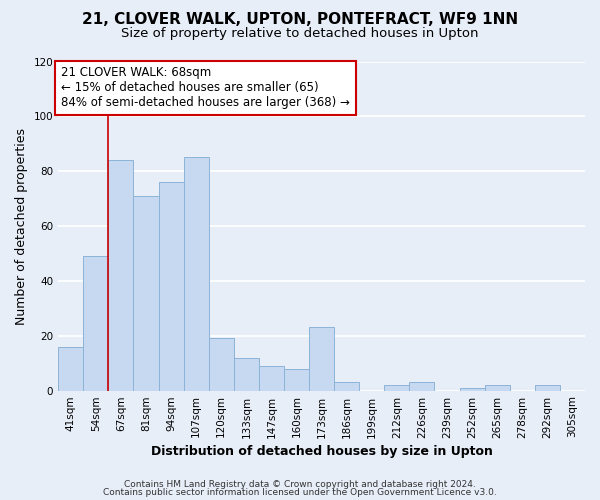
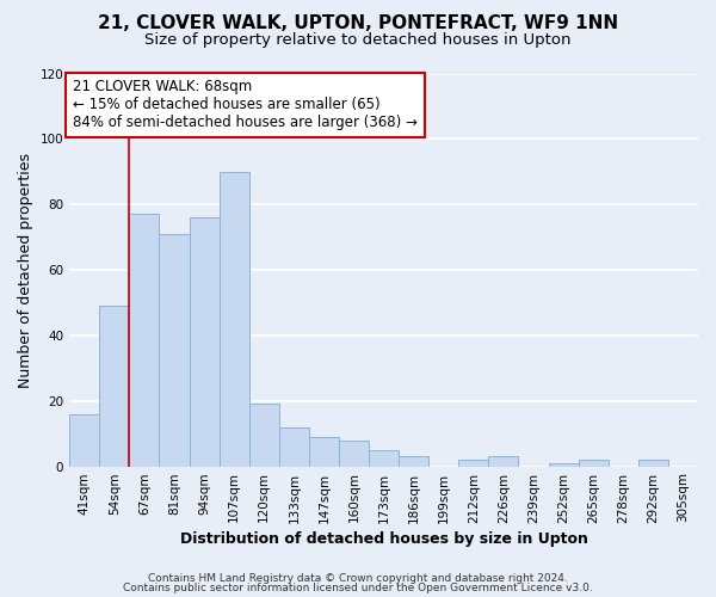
67sqm: 84 -> 77
107sqm: 85 -> 90
173sqm: 23 -> 5
